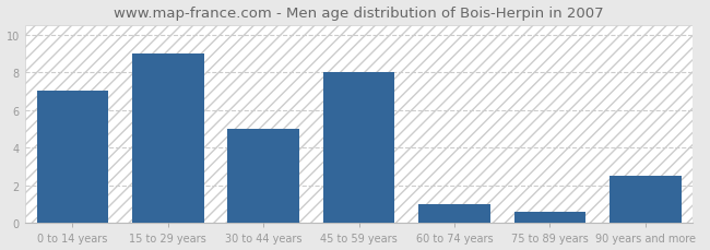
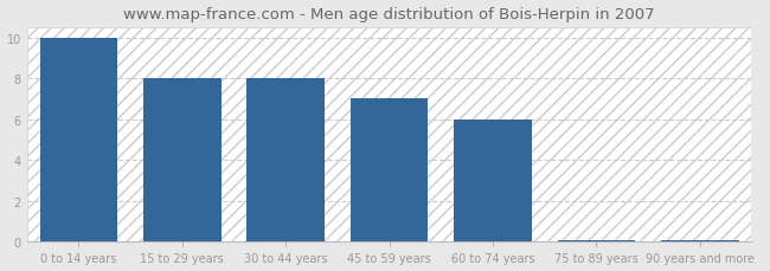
0 to 14 years: 7.0 -> 10.0
15 to 29 years: 9.0 -> 8.0
30 to 44 years: 5.0 -> 8.0
45 to 59 years: 8.0 -> 7.0
60 to 74 years: 1.0 -> 6.0
75 to 89 years: 0.6 -> 0.1
90 years and more: 2.5 -> 0.1
